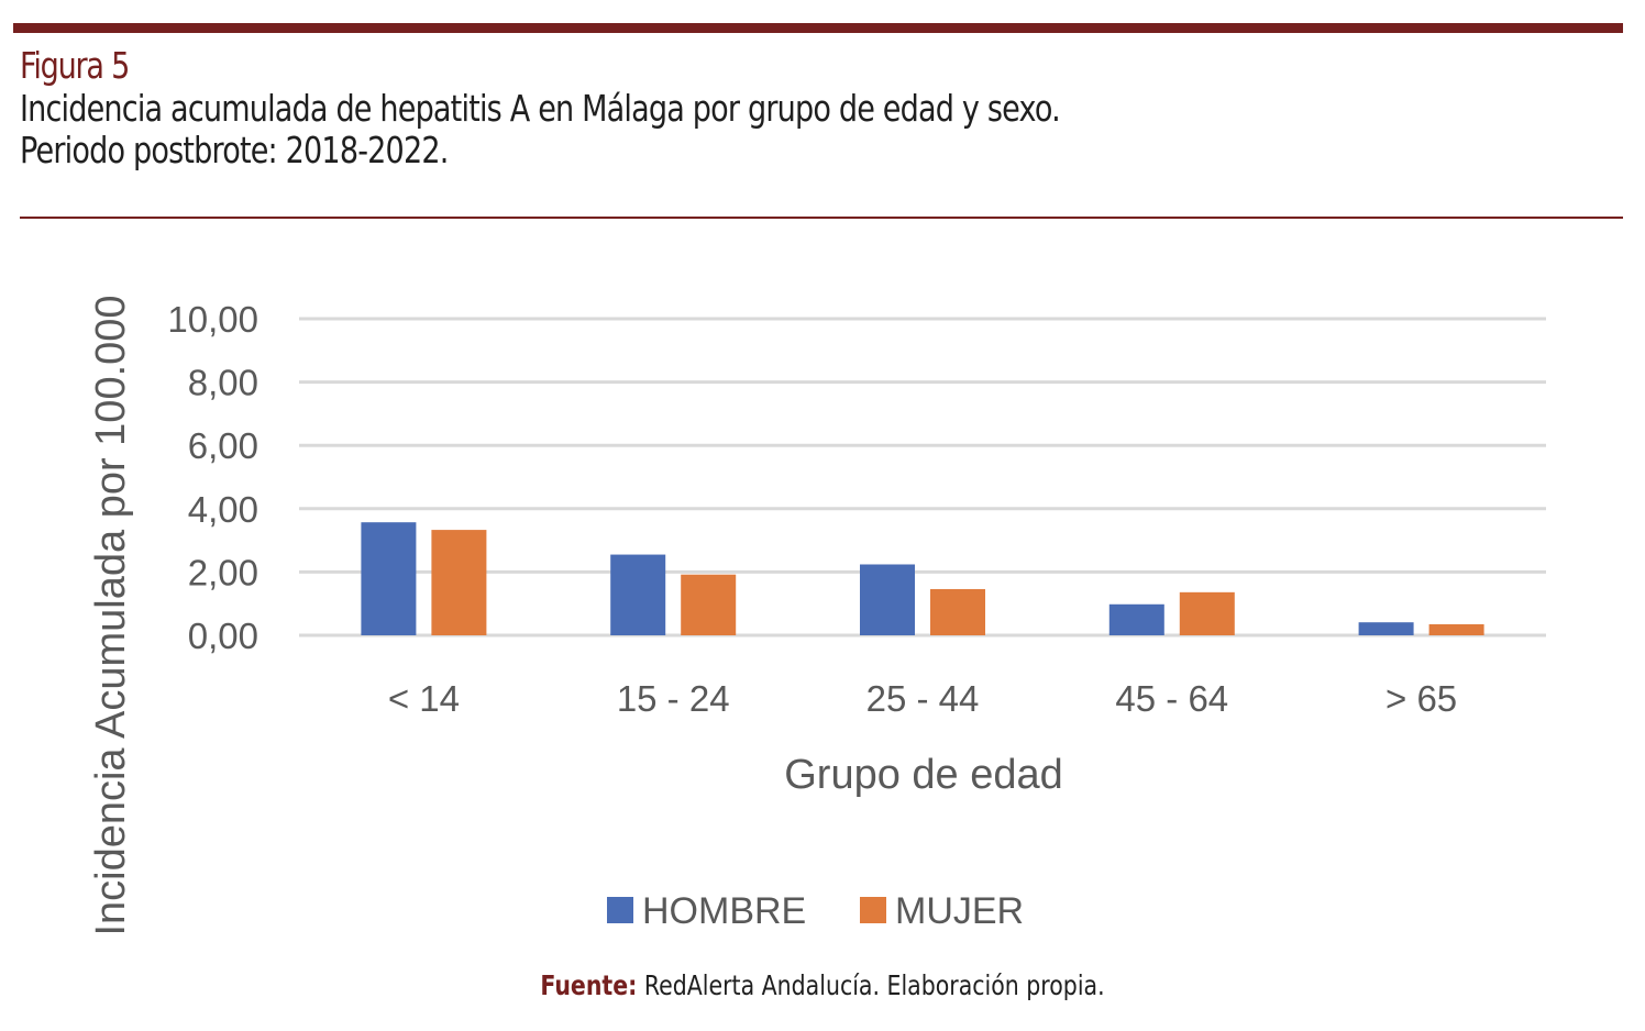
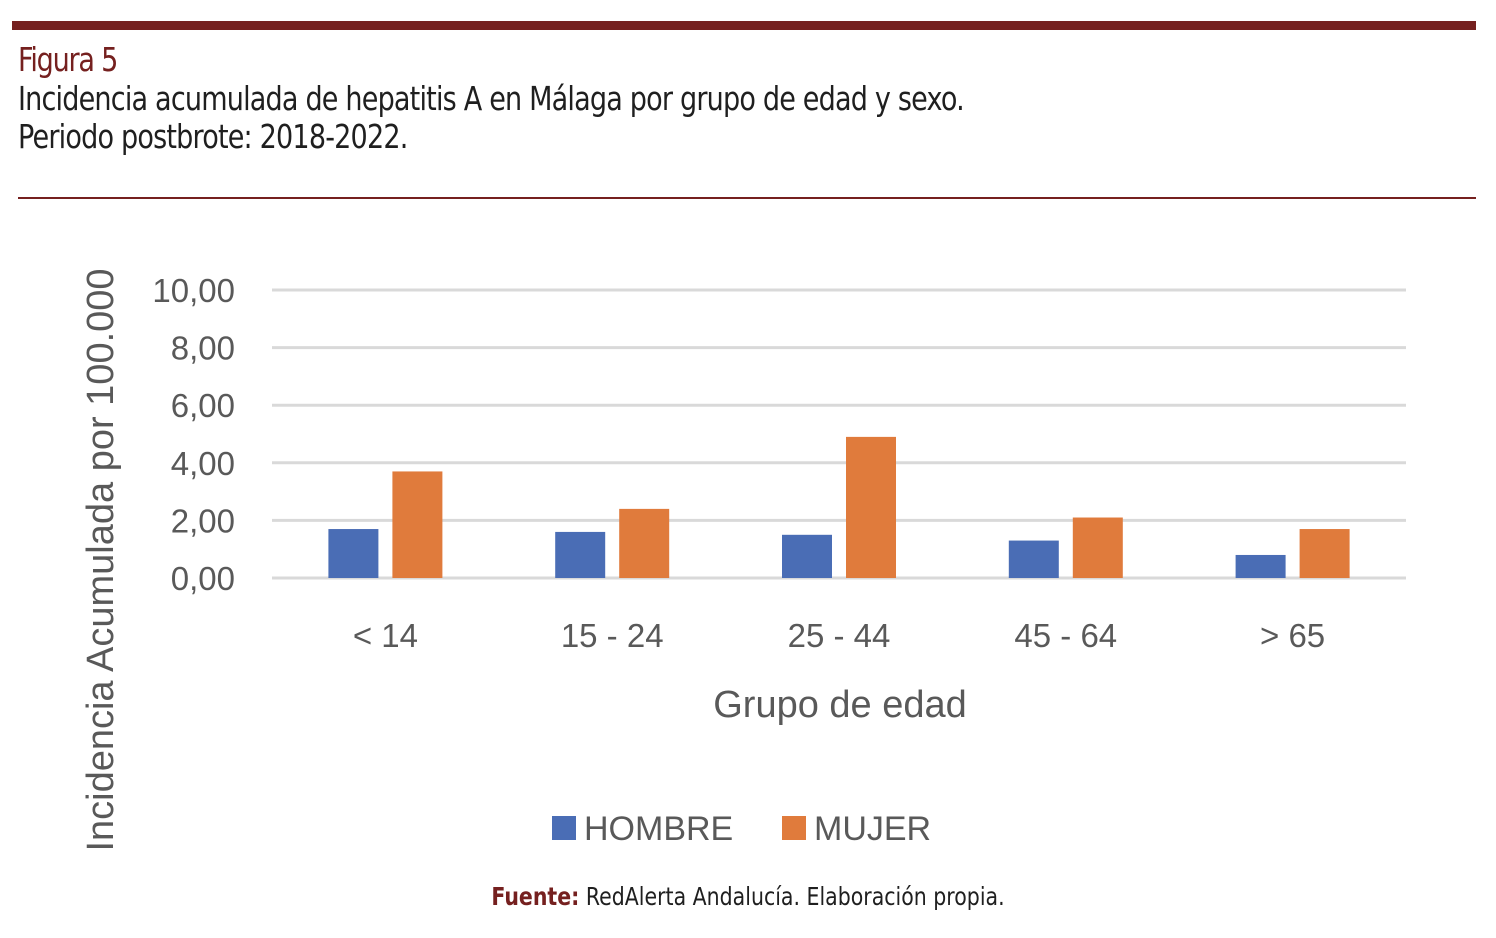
HOMBRE/< 14: 3,6 -> 1,7
MUJER/< 14: 3,3 -> 3,7
HOMBRE/15 - 24: 2,5 -> 1,6
MUJER/15 - 24: 1,9 -> 2,4
HOMBRE/25 - 44: 2,2 -> 1,5
MUJER/25 - 44: 1,5 -> 4,9
HOMBRE/45 - 64: 1,0 -> 1,3
MUJER/45 - 64: 1,4 -> 2,1
HOMBRE/> 65: 0,4 -> 0,8
MUJER/> 65: 0,3 -> 1,7
